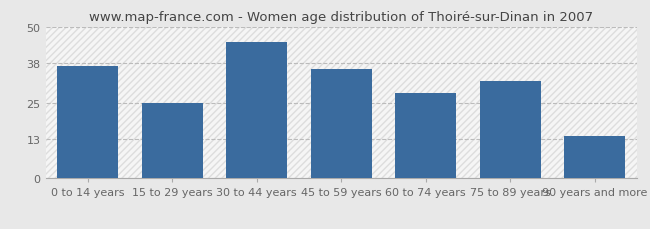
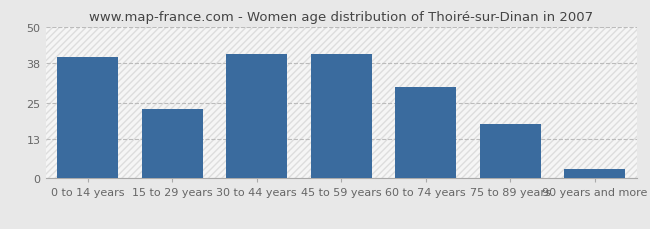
0 to 14 years: 37 -> 40
15 to 29 years: 25 -> 23
30 to 44 years: 45 -> 41
45 to 59 years: 36 -> 41
60 to 74 years: 28 -> 30
75 to 89 years: 32 -> 18
90 years and more: 14 -> 3
